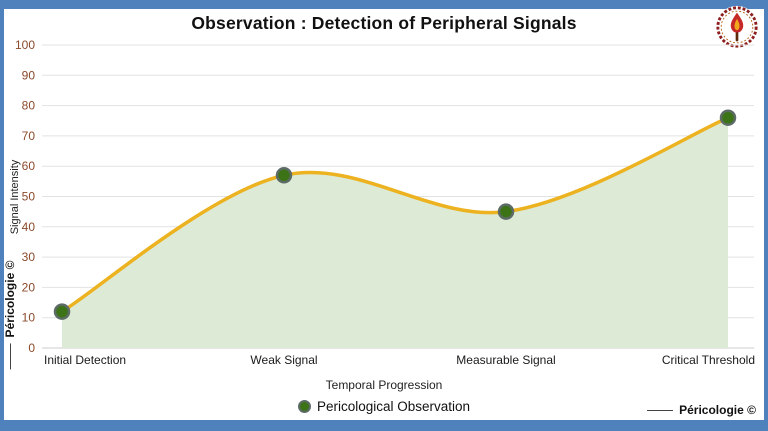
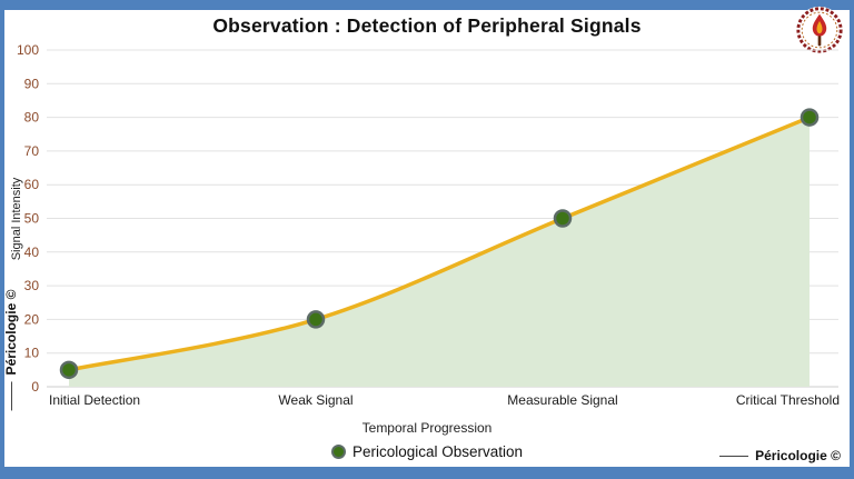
Initial Detection: 12 -> 5
Weak Signal: 57 -> 20
Measurable Signal: 45 -> 50
Critical Threshold: 76 -> 80
